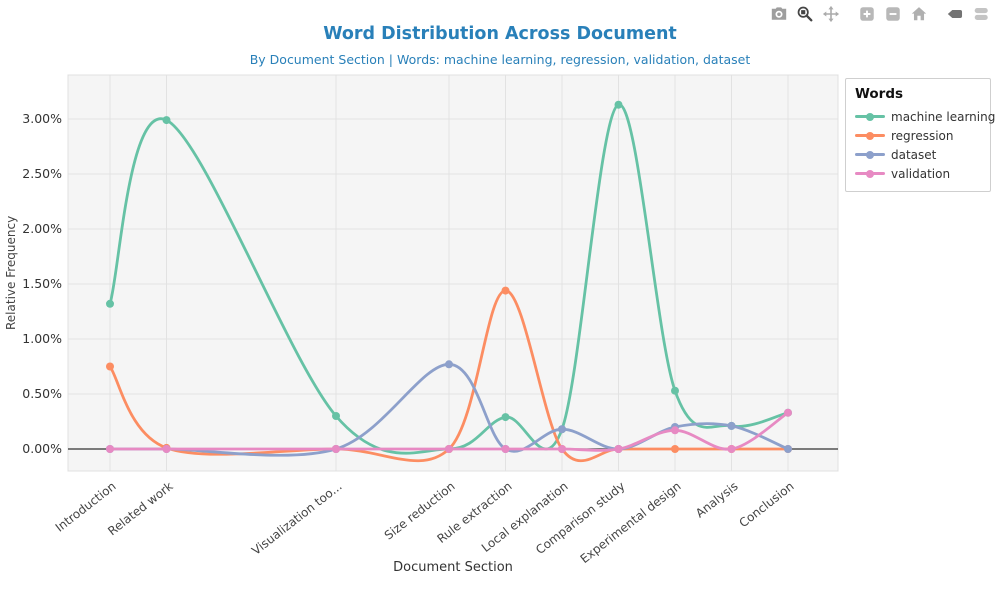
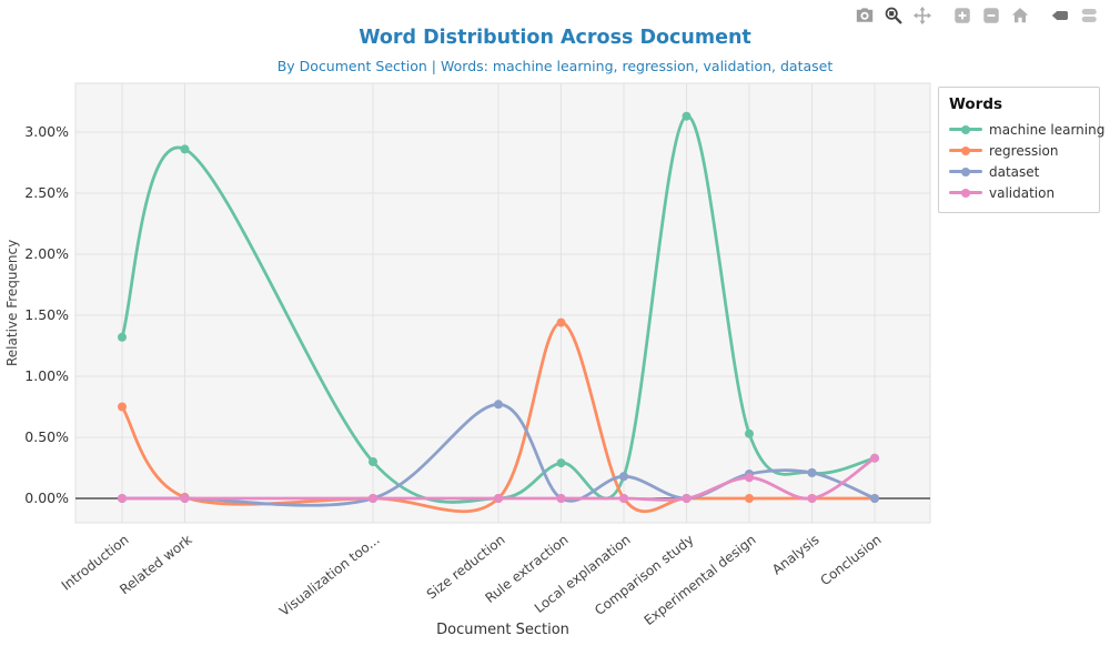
machine learning/Related work: 2.99% -> 2.86%
